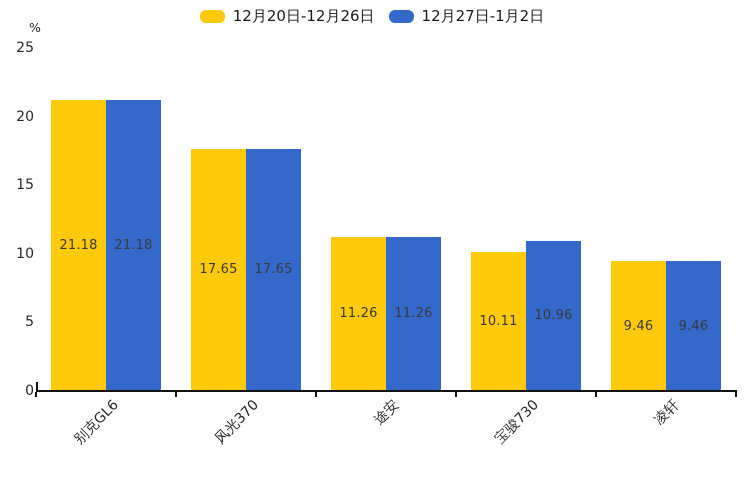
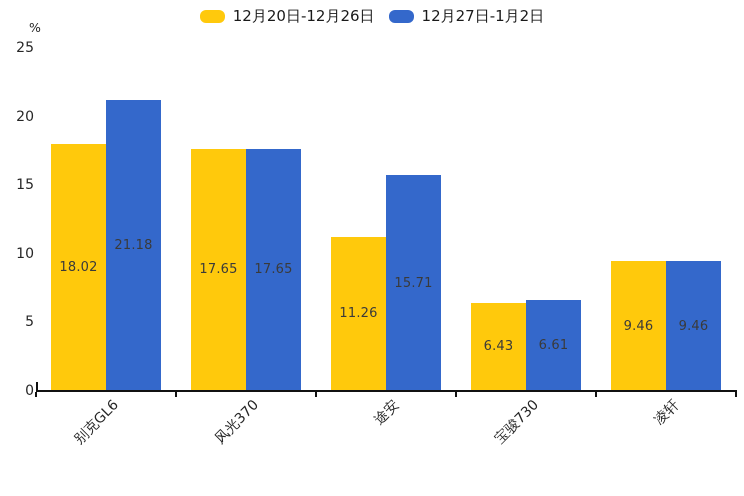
12月20日-12月26日/别克GL6: 21.18 -> 18.02
12月27日-1月2日/途安: 11.26 -> 15.71
12月20日-12月26日/宝骏730: 10.11 -> 6.43
12月27日-1月2日/宝骏730: 10.96 -> 6.61
